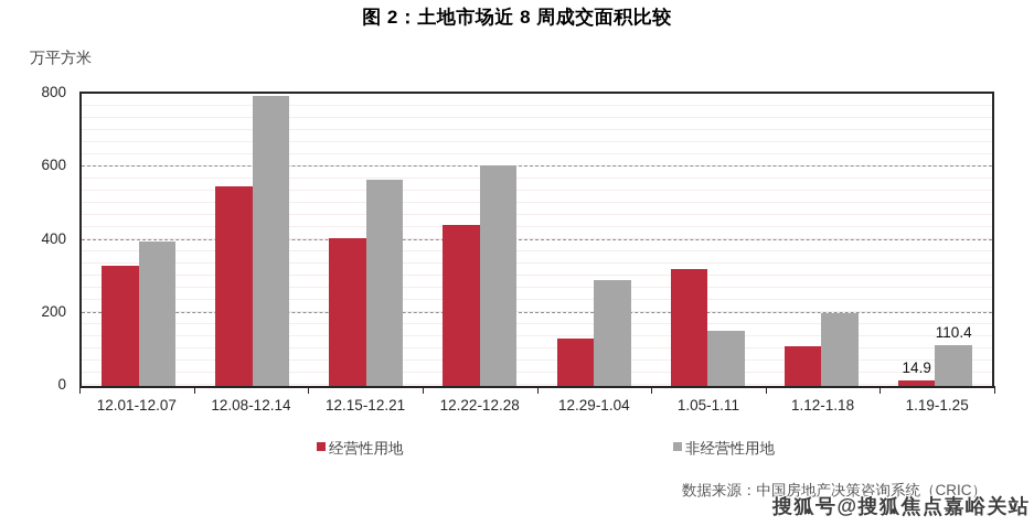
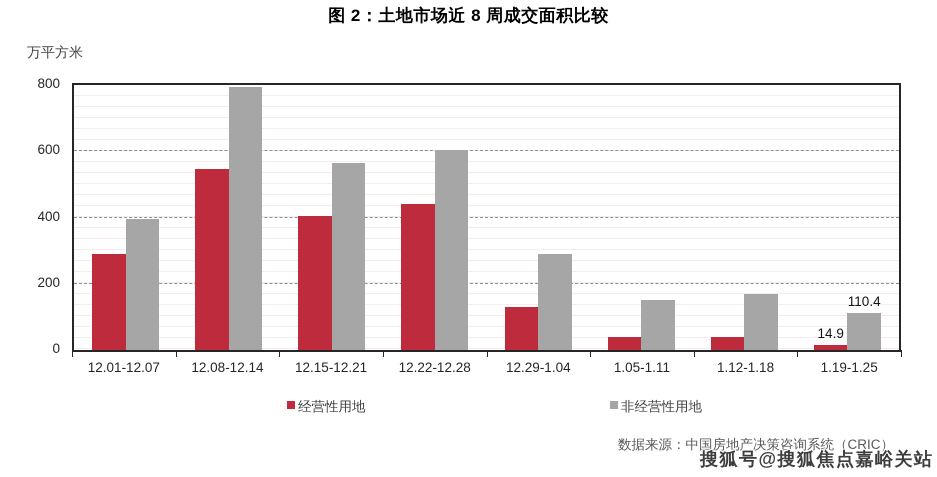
经营性用地/12.01-12.07: 330 -> 290
经营性用地/1.05-1.11: 320 -> 40
经营性用地/1.12-1.18: 110 -> 40
非经营性用地/1.12-1.18: 200 -> 170
